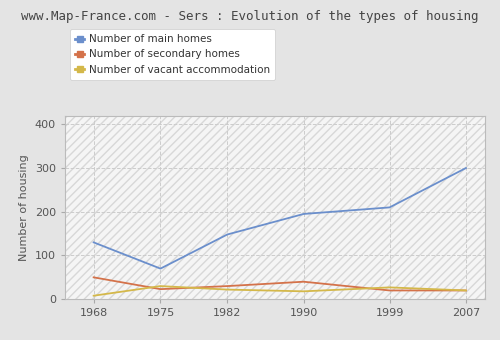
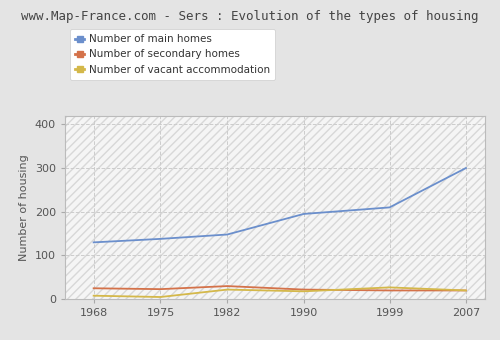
Number of secondary homes/1968: 50 -> 25
Number of main homes/1975: 70 -> 138
Number of vacant accommodation/1975: 30 -> 5
Number of secondary homes/1990: 40 -> 22
